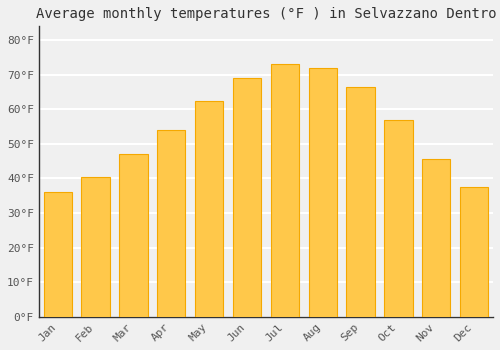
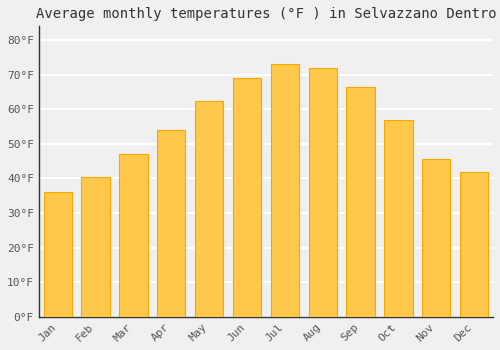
Dec: 37.5°F -> 42.0°F
